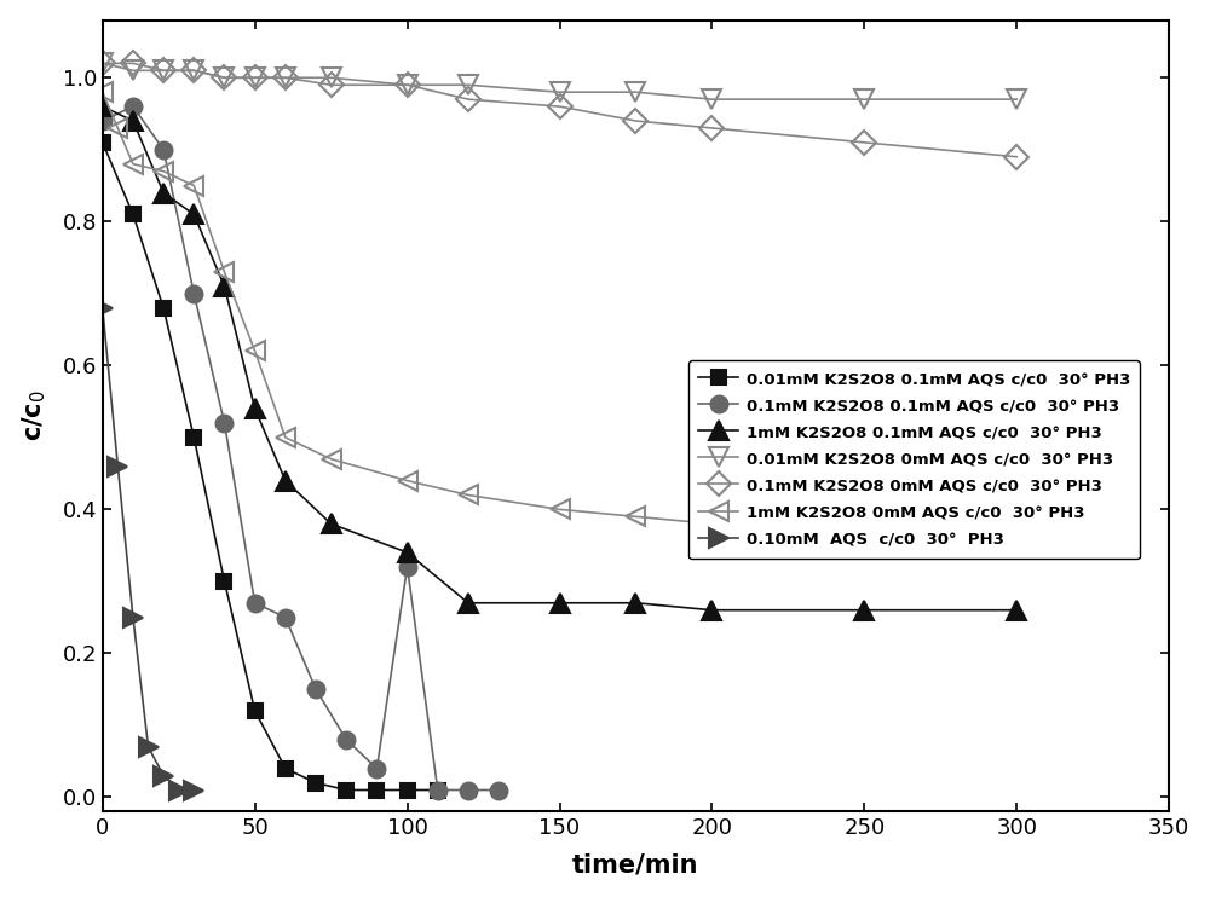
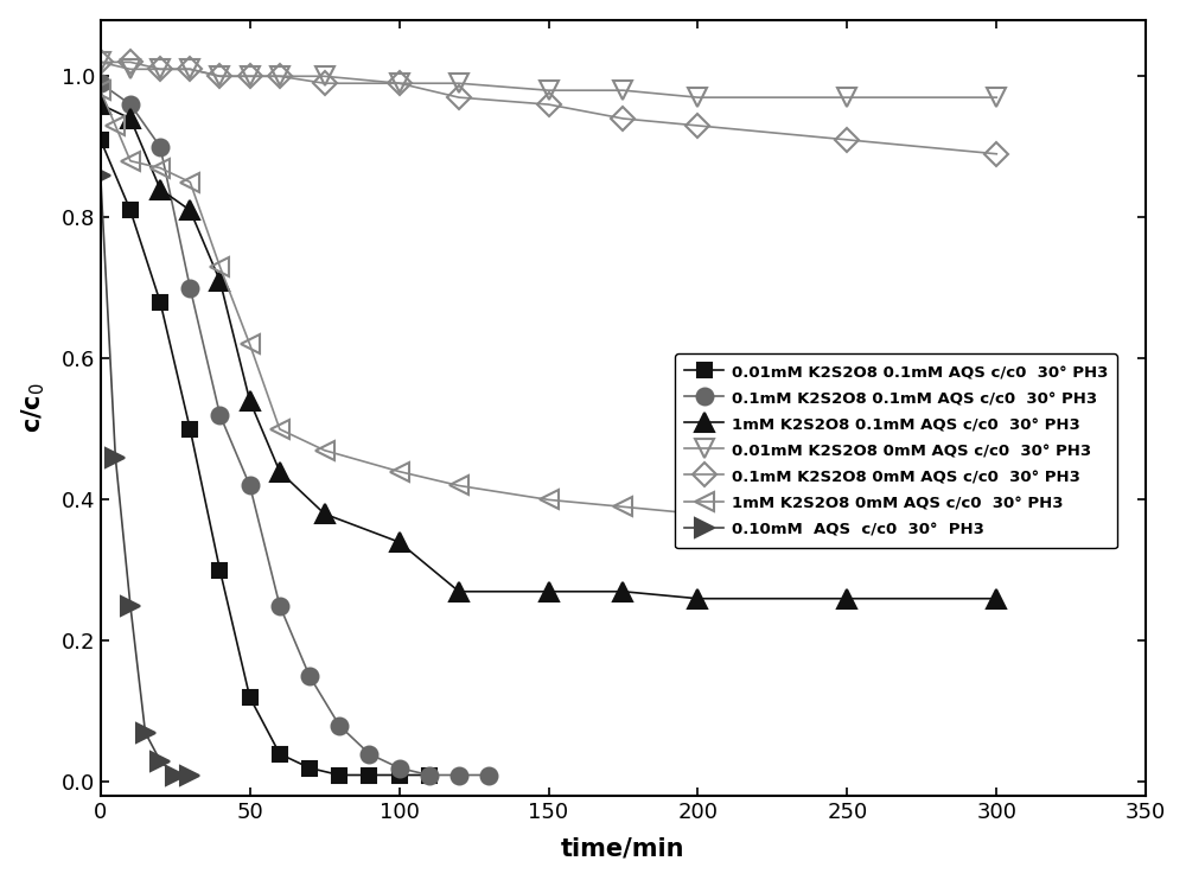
0.1mM K2S2O8 0.1mM AQS c/c0 30° PH3/0: 0.94 -> 0.99
0.10mM AQS c/c0 30° PH3/0: 0.68 -> 0.86
0.1mM K2S2O8 0.1mM AQS c/c0 30° PH3/50: 0.27 -> 0.42
0.1mM K2S2O8 0.1mM AQS c/c0 30° PH3/100: 0.32 -> 0.02
